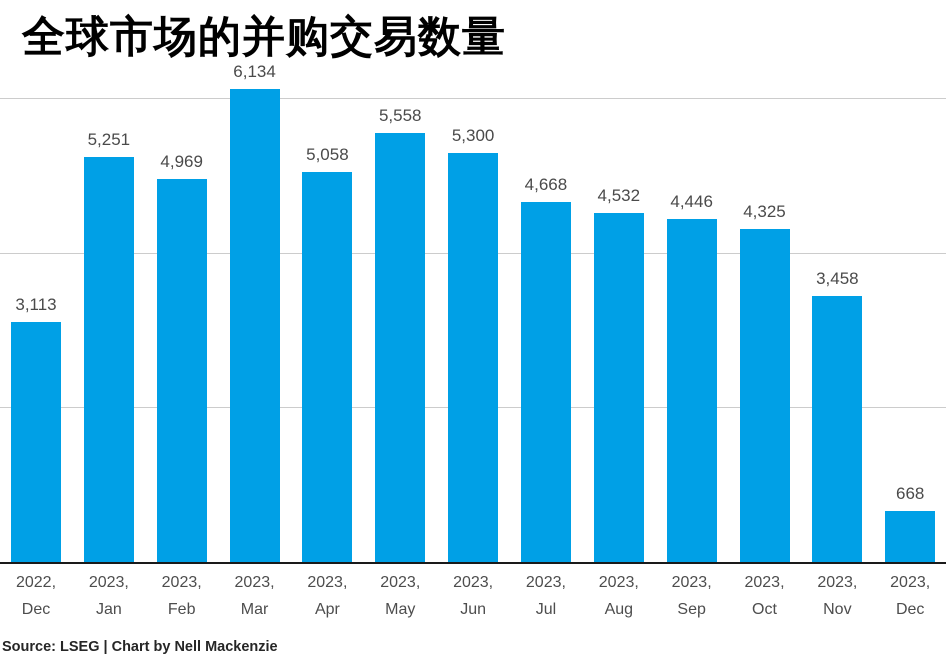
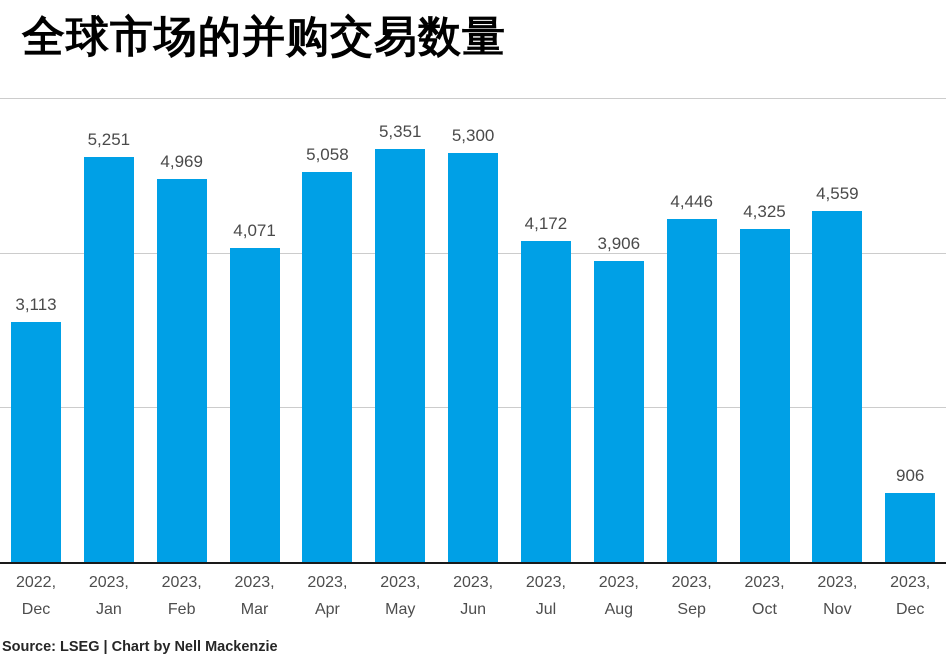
2023, Mar: 6,134 -> 4,071
2023, May: 5,558 -> 5,351
2023, Jul: 4,668 -> 4,172
2023, Aug: 4,532 -> 3,906
2023, Nov: 3,458 -> 4,559
2023, Dec: 668 -> 906
